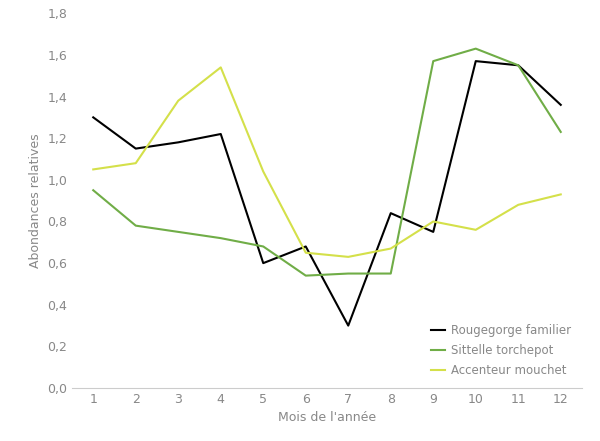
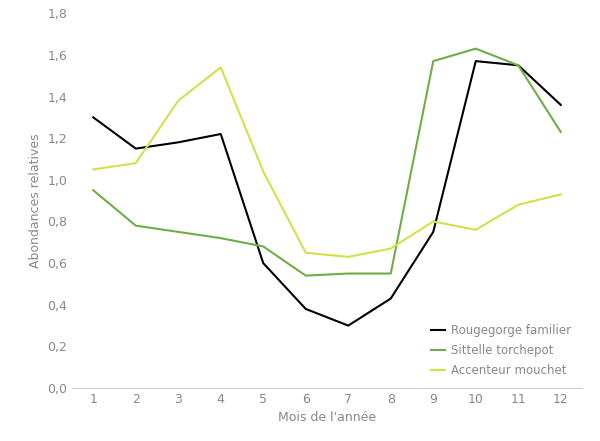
Rougegorge familier/6: 0,68 -> 0,38
Rougegorge familier/8: 0,84 -> 0,43
